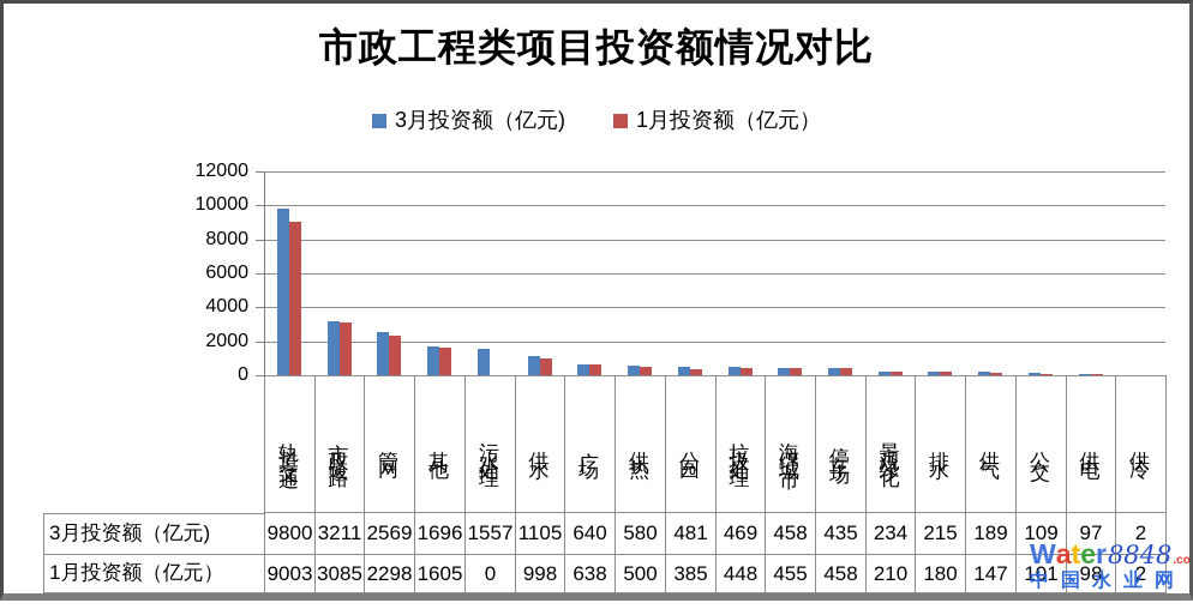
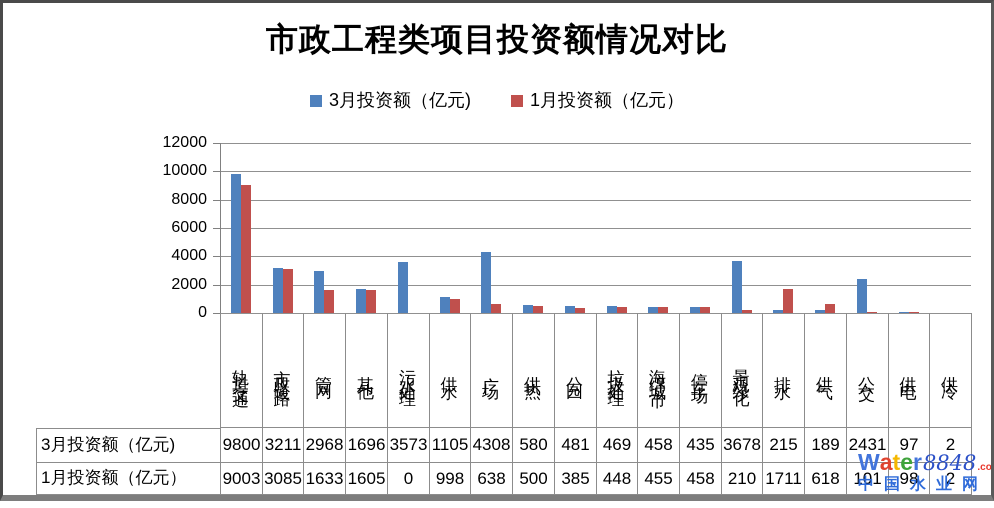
3月投资额（亿元)/管网: 2569 -> 2968
1月投资额（亿元）/管网: 2298 -> 1633
3月投资额（亿元)/污水处理: 1557 -> 3573
3月投资额（亿元)/广场: 640 -> 4308
3月投资额（亿元)/景观绿化: 234 -> 3678
1月投资额（亿元）/排水: 180 -> 1711
1月投资额（亿元）/供气: 147 -> 618
3月投资额（亿元)/公交: 109 -> 2431
